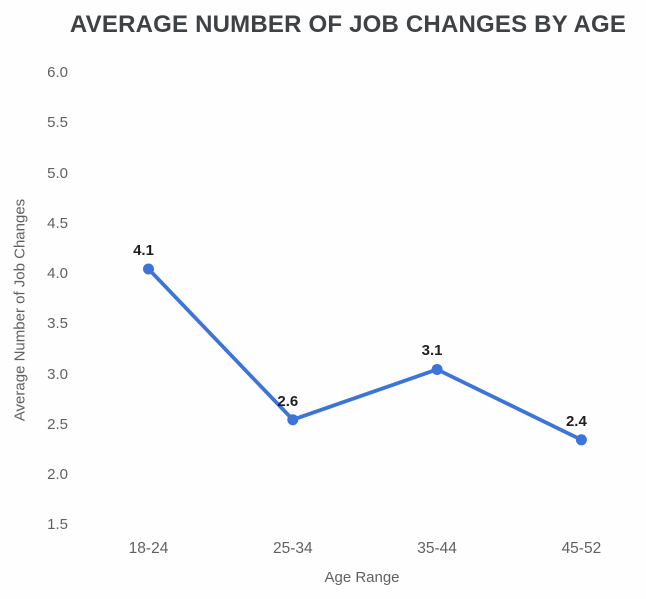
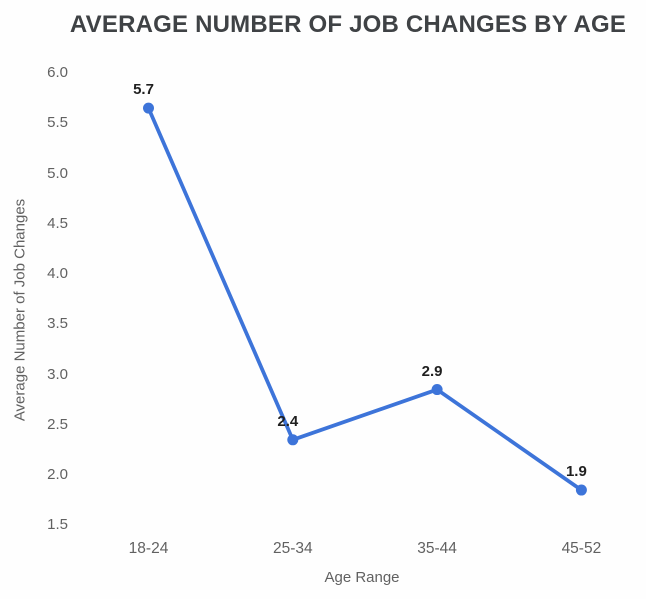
18-24: 4.1 -> 5.7
25-34: 2.6 -> 2.4
35-44: 3.1 -> 2.9
45-52: 2.4 -> 1.9
